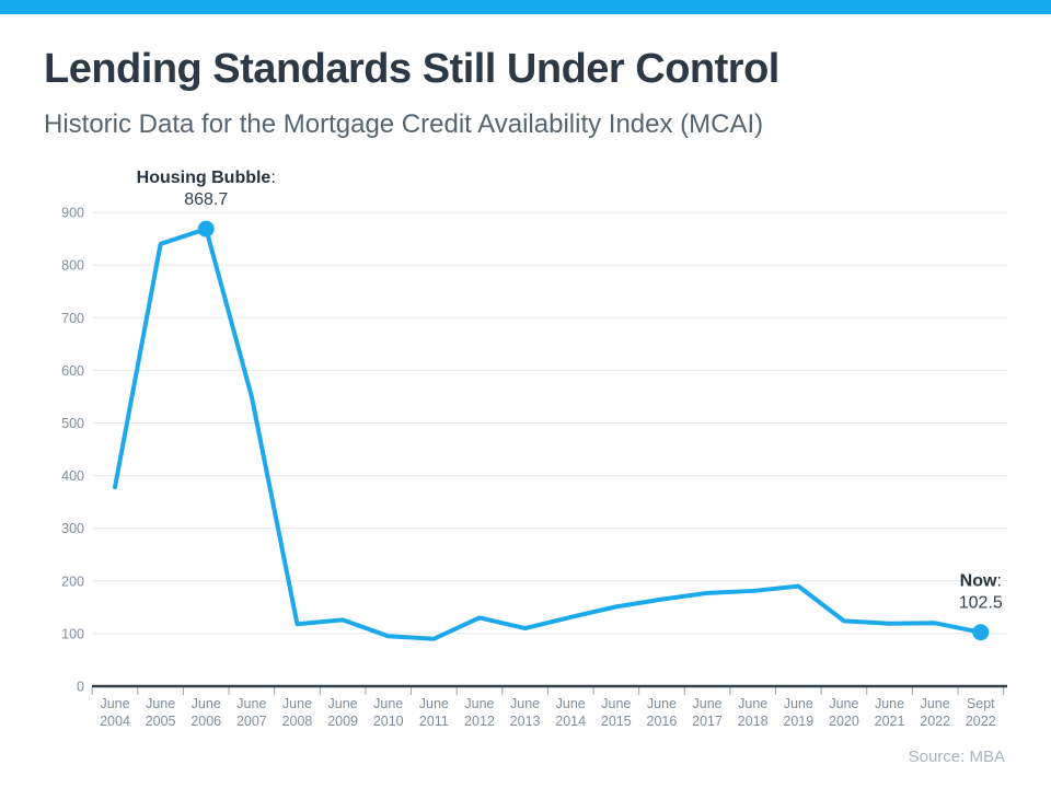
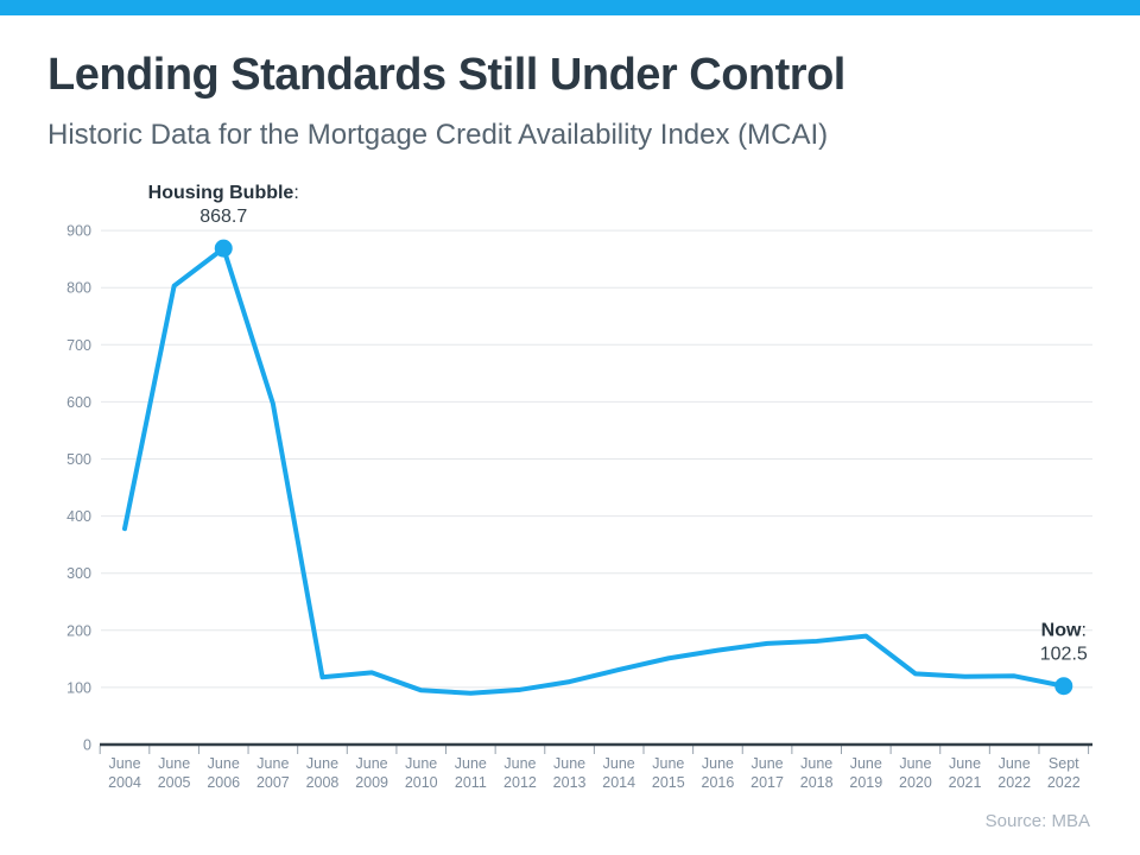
June 2005: 840 -> 800
June 2007: 550 -> 600
June 2012: 130 -> 100
